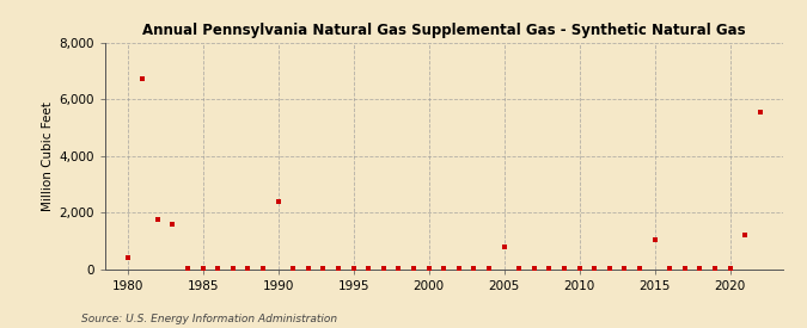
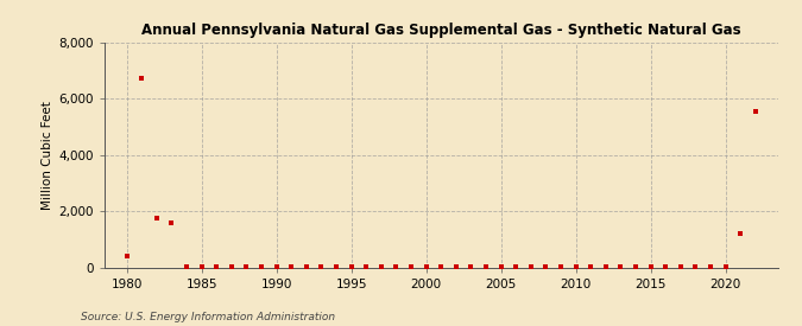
1990: 2,400 -> 30
2005: 800 -> 30
2015: 1,050 -> 30
